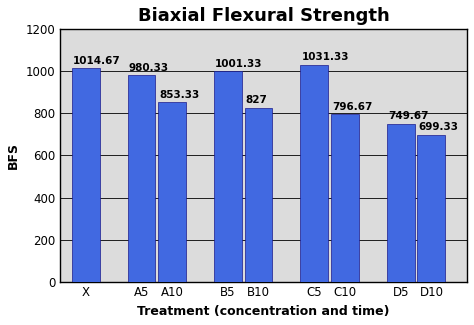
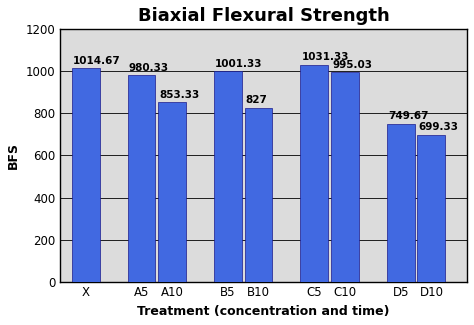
C10: 796.67 -> 995.03
